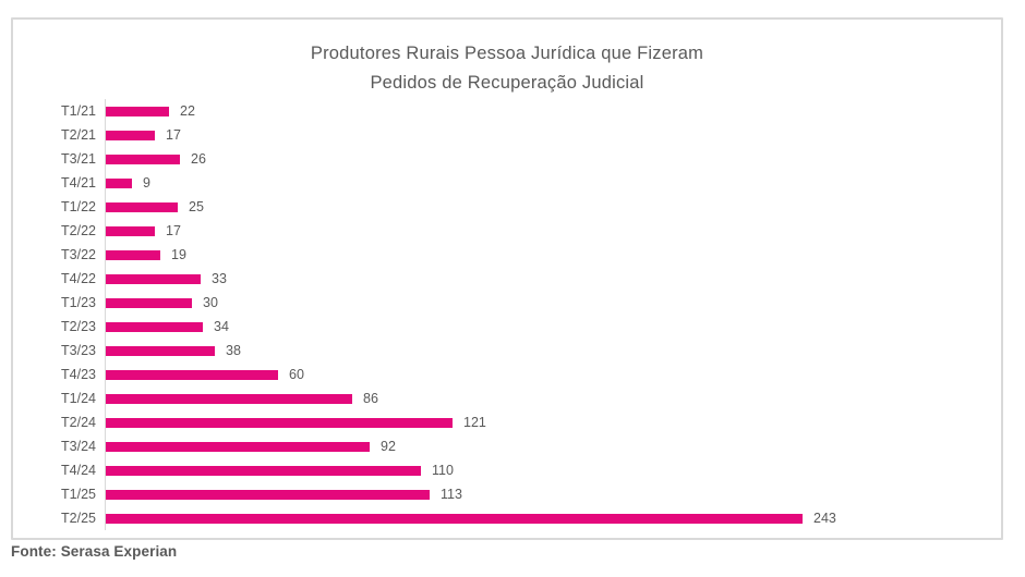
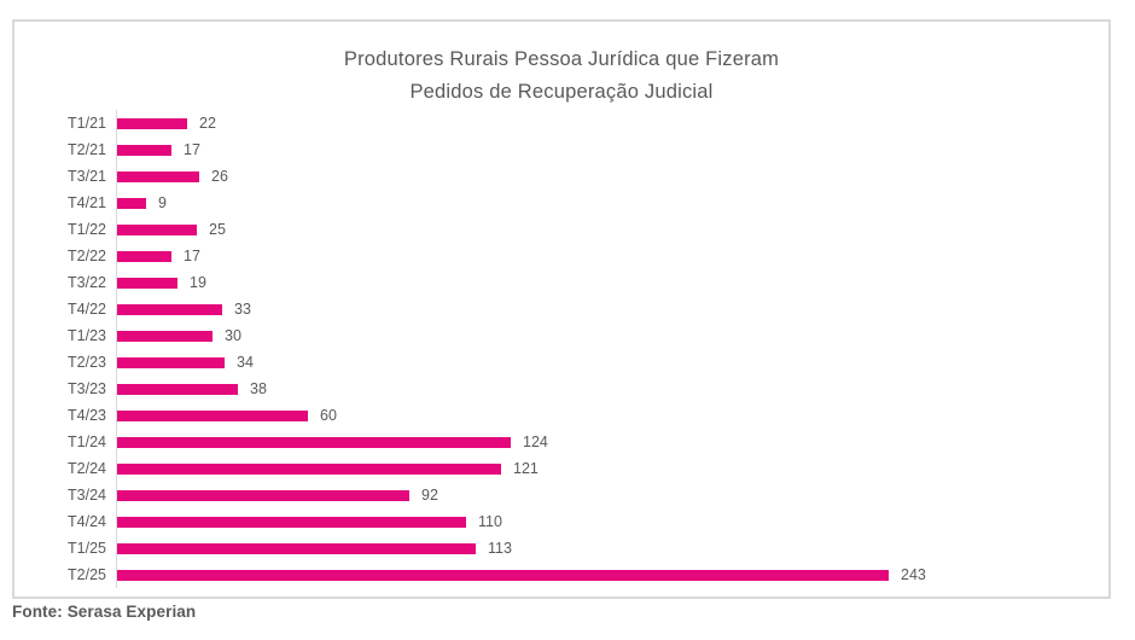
T1/24: 86 -> 124
